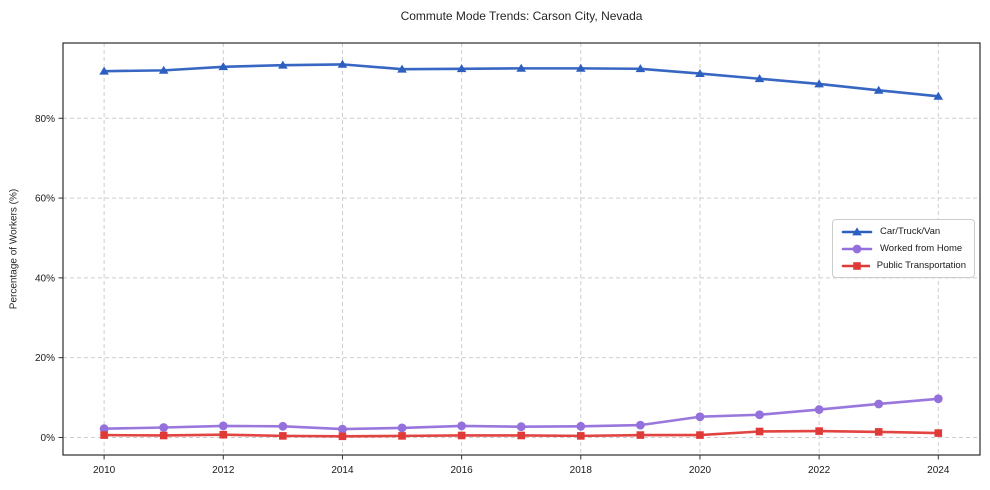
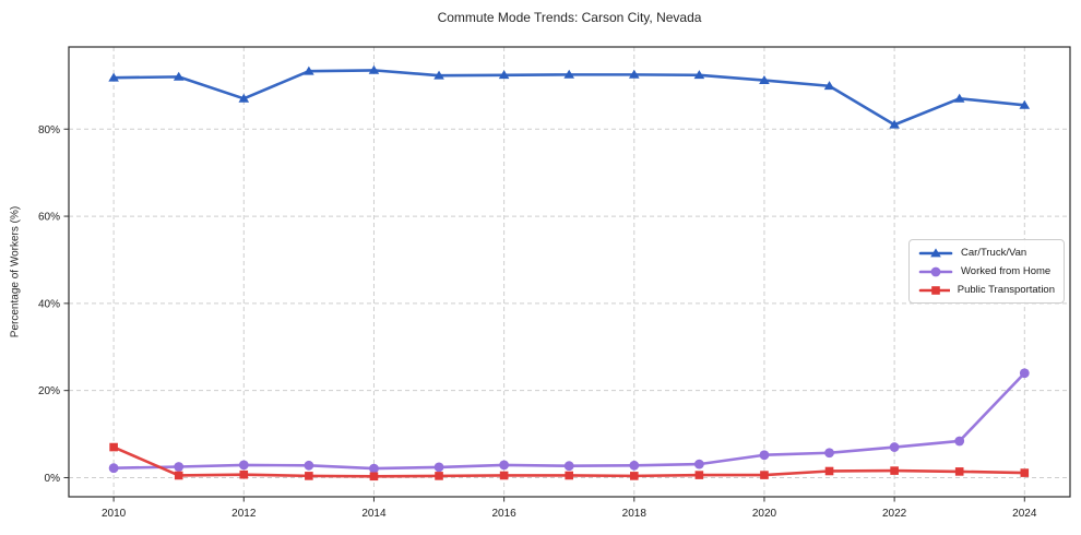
Public Transportation/2010: 1% -> 7%
Car/Truck/Van/2012: 93% -> 87%
Car/Truck/Van/2022: 89% -> 81%
Worked from Home/2024: 10% -> 24%
